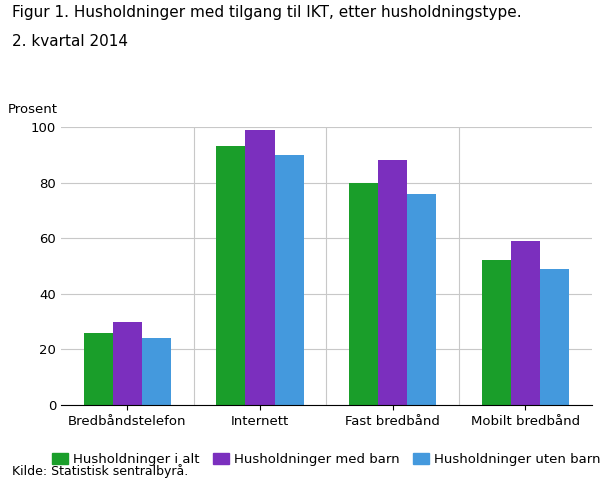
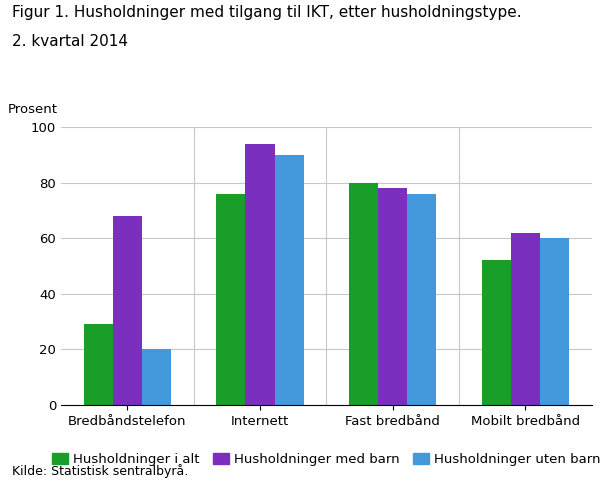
Husholdninger i alt/Bredbåndstelefon: 26 -> 29
Husholdninger med barn/Bredbåndstelefon: 30 -> 68
Husholdninger uten barn/Bredbåndstelefon: 24 -> 20
Husholdninger i alt/Internett: 93 -> 76
Husholdninger med barn/Internett: 99 -> 94
Husholdninger med barn/Fast bredbånd: 88 -> 78
Husholdninger med barn/Mobilt bredbånd: 59 -> 62
Husholdninger uten barn/Mobilt bredbånd: 49 -> 60
